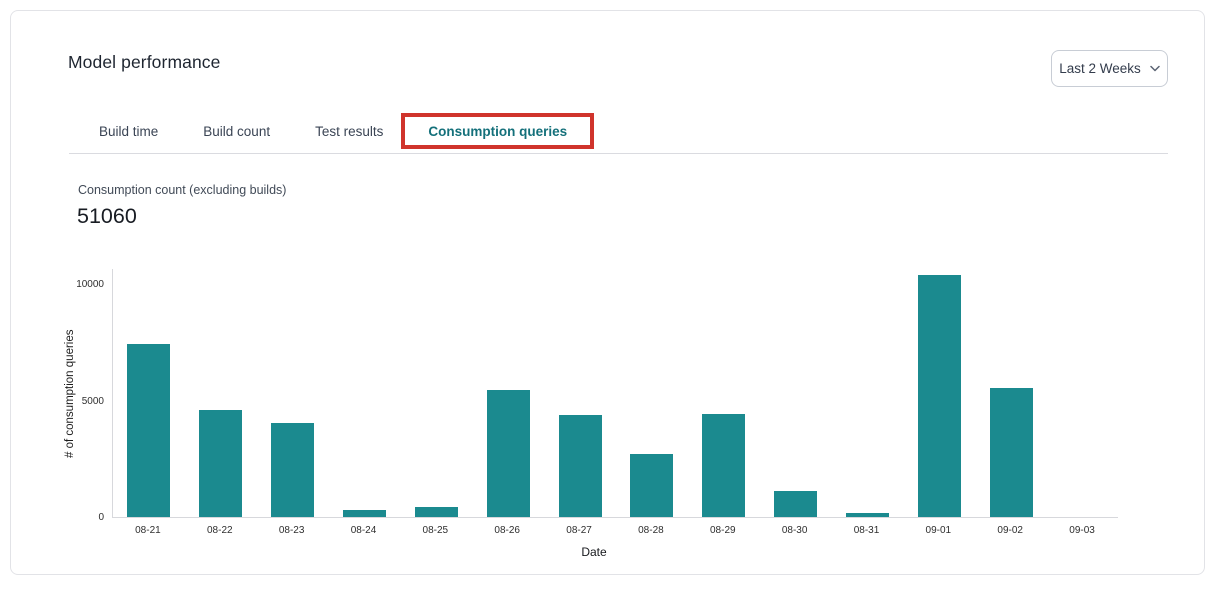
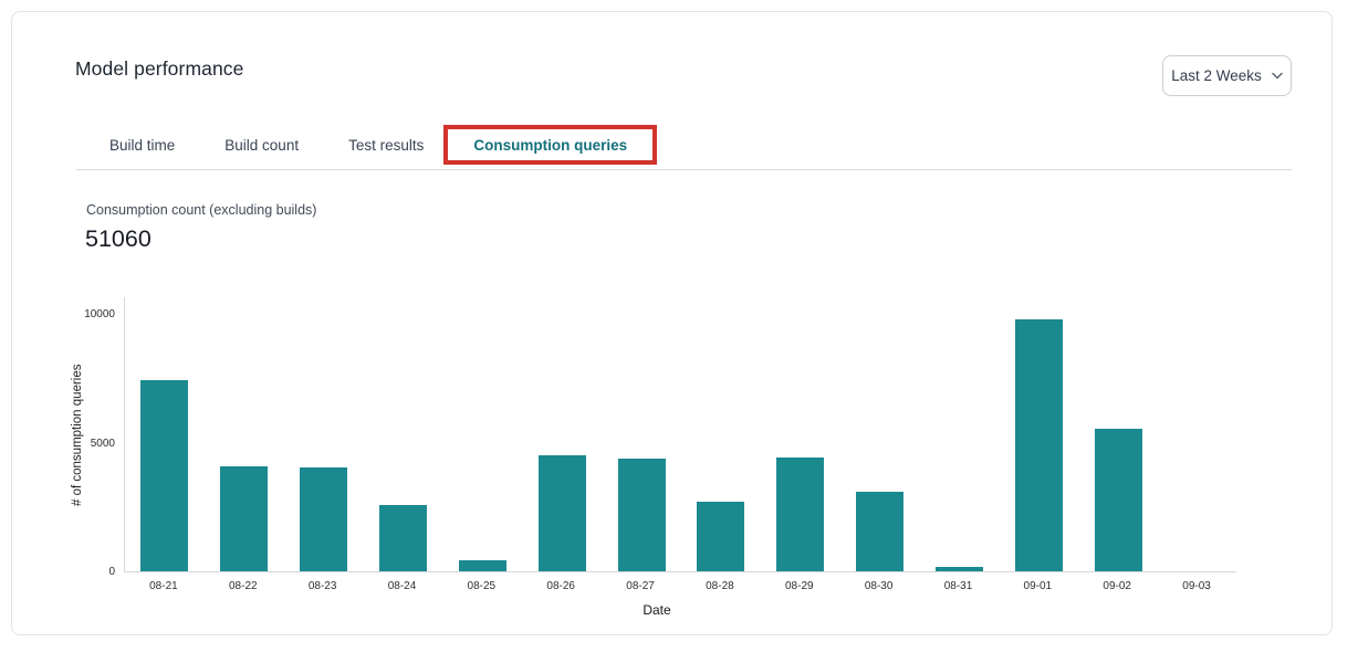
08-22: 4600 -> 4100
08-24: 300 -> 2600
08-26: 5500 -> 4500
08-30: 1100 -> 3100
09-01: 10400 -> 9800
